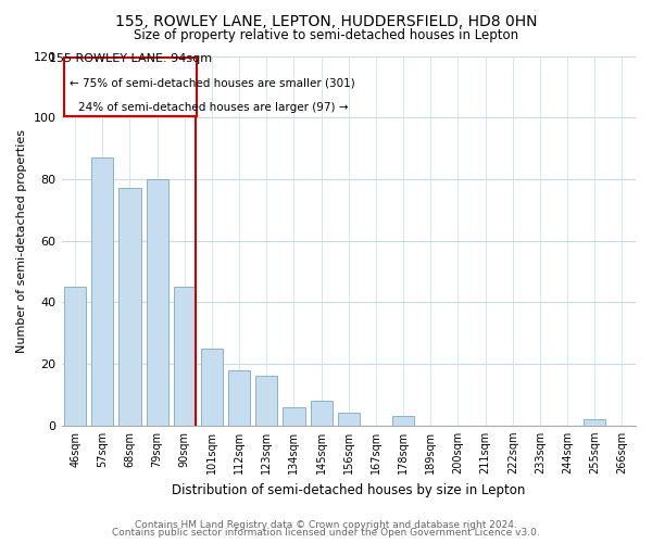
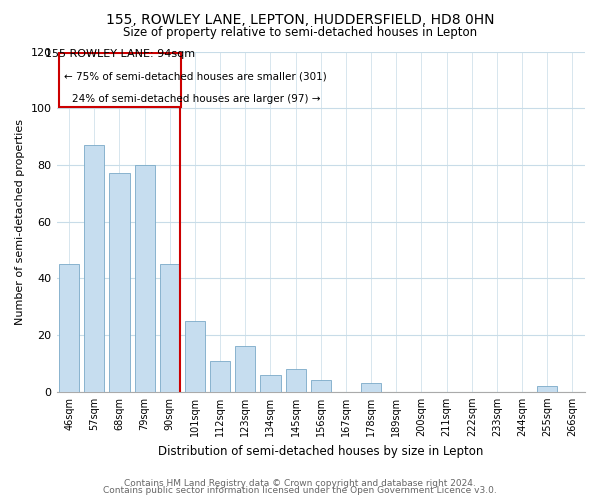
112sqm: 18 -> 11
